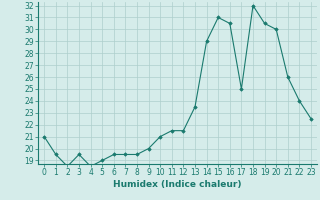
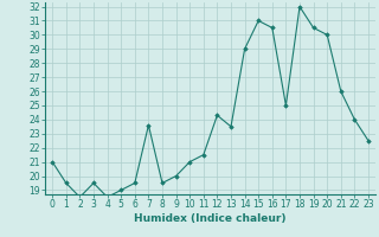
7: 19.5 -> 23.6
12: 21.5 -> 24.3
